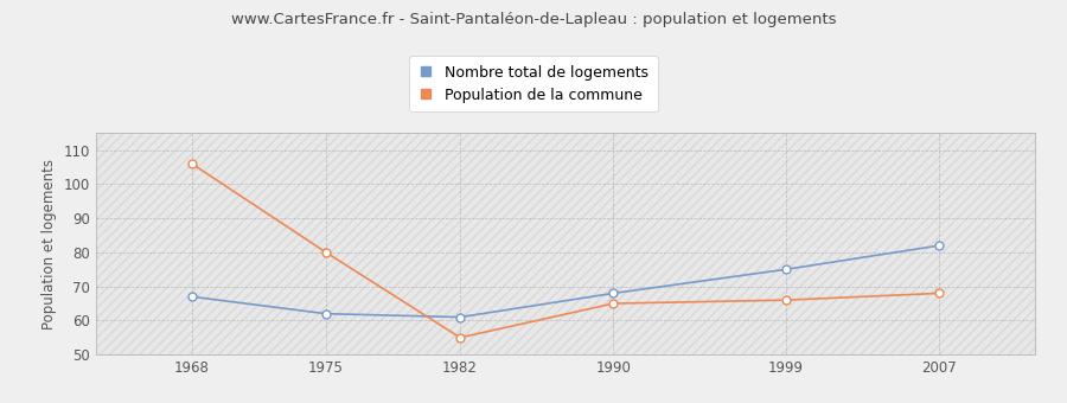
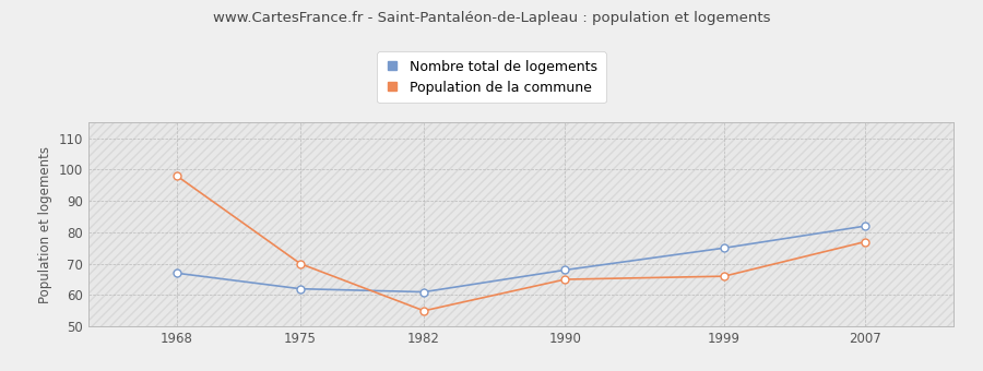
Population de la commune/1968: 106 -> 98
Population de la commune/1975: 80 -> 70
Population de la commune/2007: 68 -> 77
